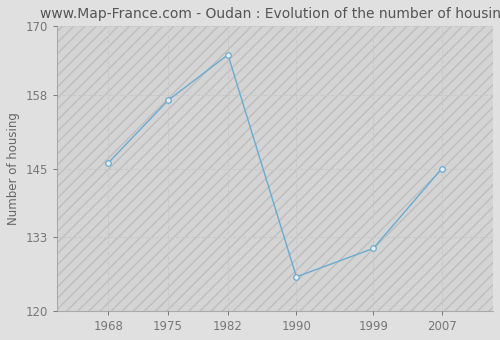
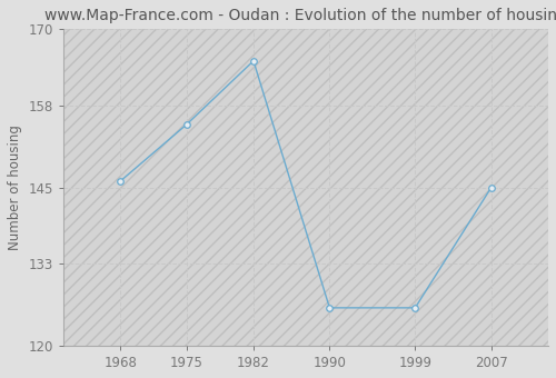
1975: 157 -> 155
1999: 131 -> 126
